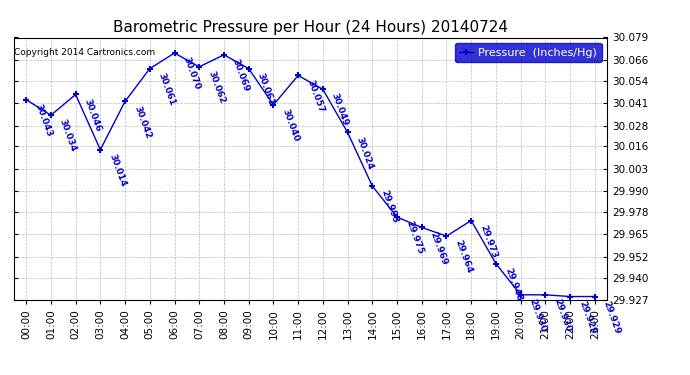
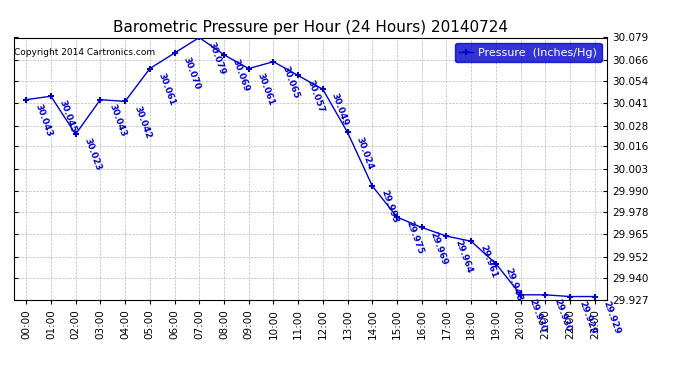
01:00: 30.034 -> 30.045
02:00: 30.046 -> 30.023
03:00: 30.014 -> 30.043
07:00: 30.062 -> 30.079
10:00: 30.040 -> 30.065
18:00: 29.973 -> 29.961
